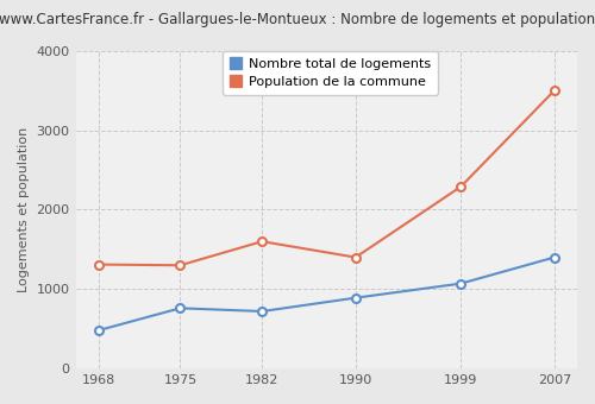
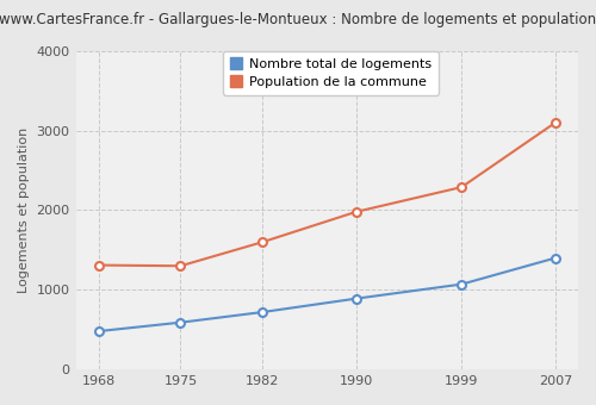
Nombre total de logements/1975: 760 -> 590
Population de la commune/1990: 1400 -> 1980
Population de la commune/2007: 3500 -> 3100
